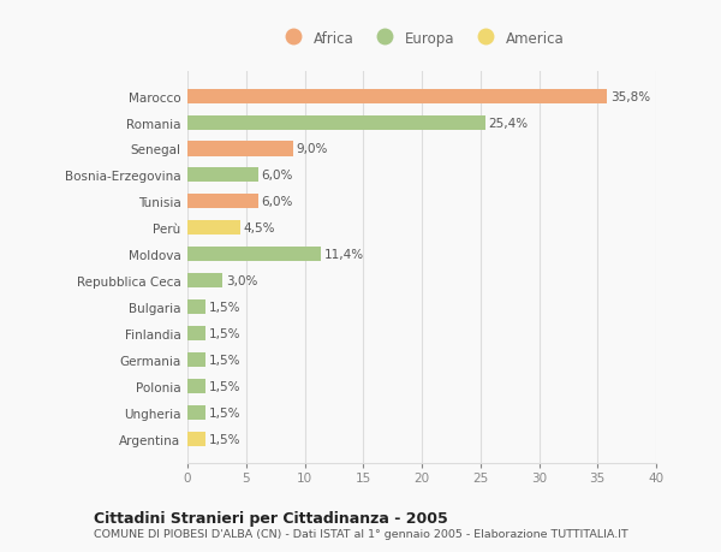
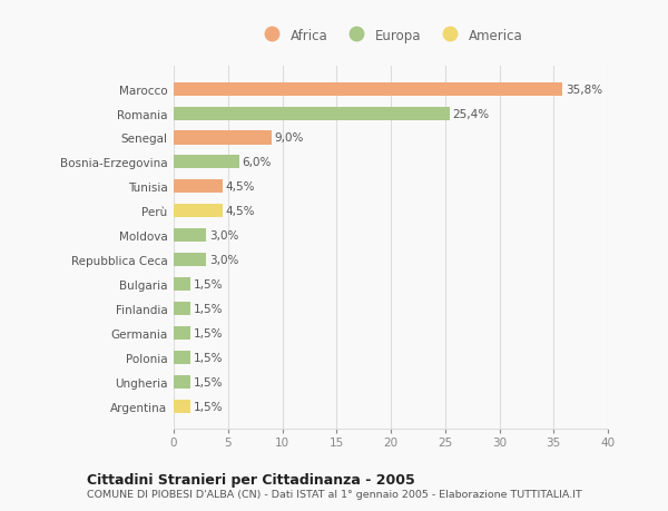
Tunisia: 6,0% -> 4,5%
Moldova: 11,4% -> 3,0%
